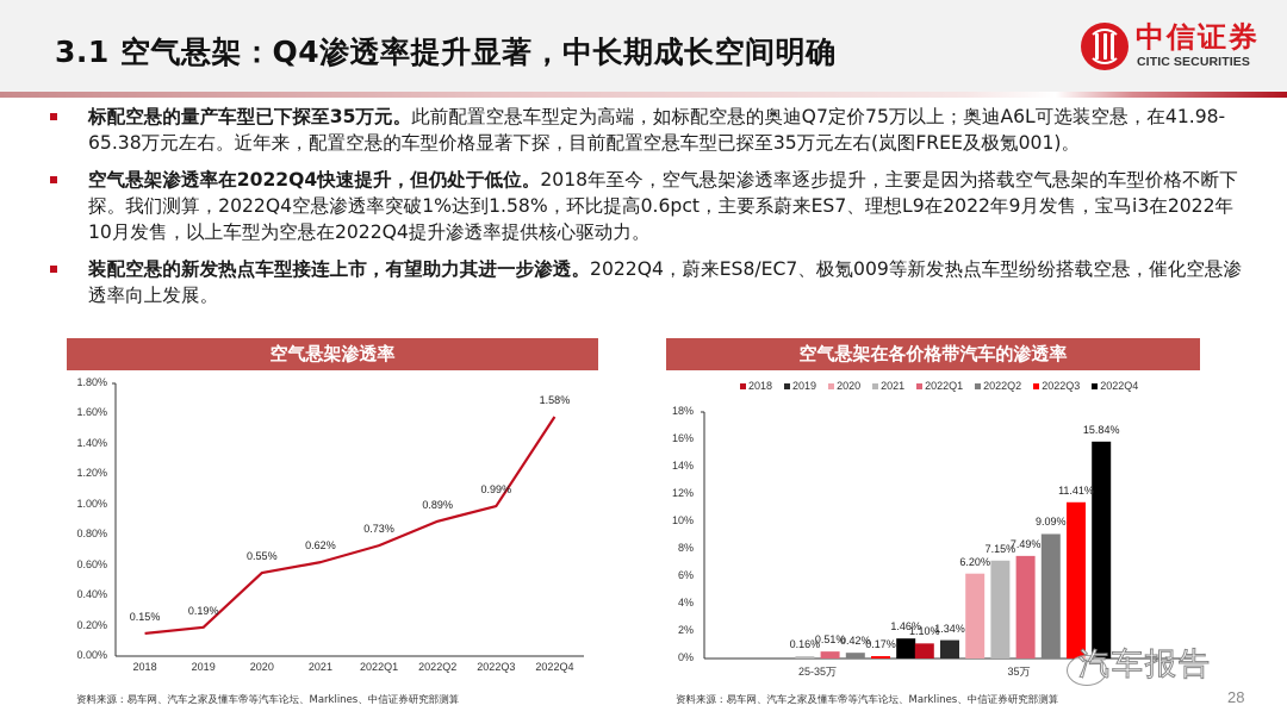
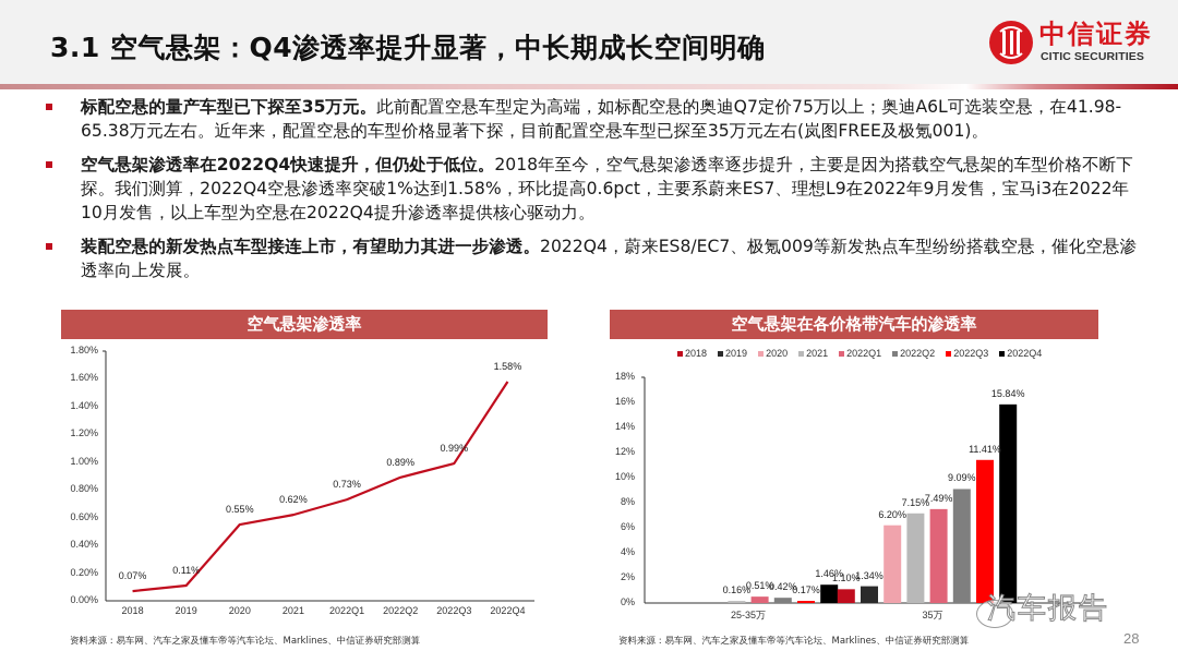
空气悬架渗透率/2018: 0.15% -> 0.07%
空气悬架渗透率/2019: 0.19% -> 0.11%
